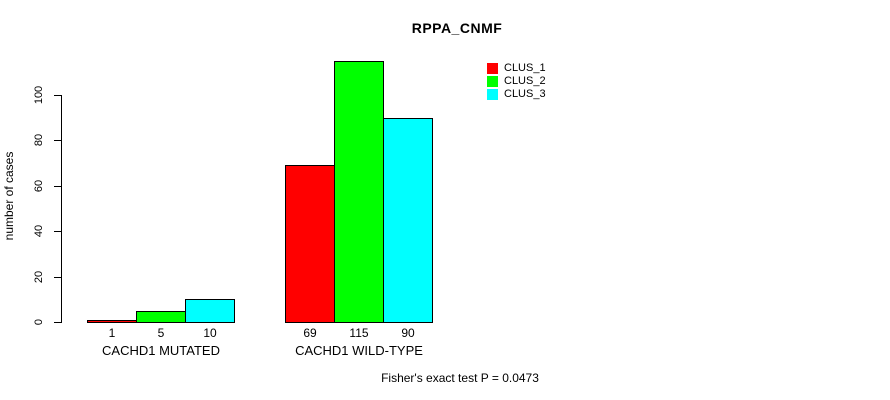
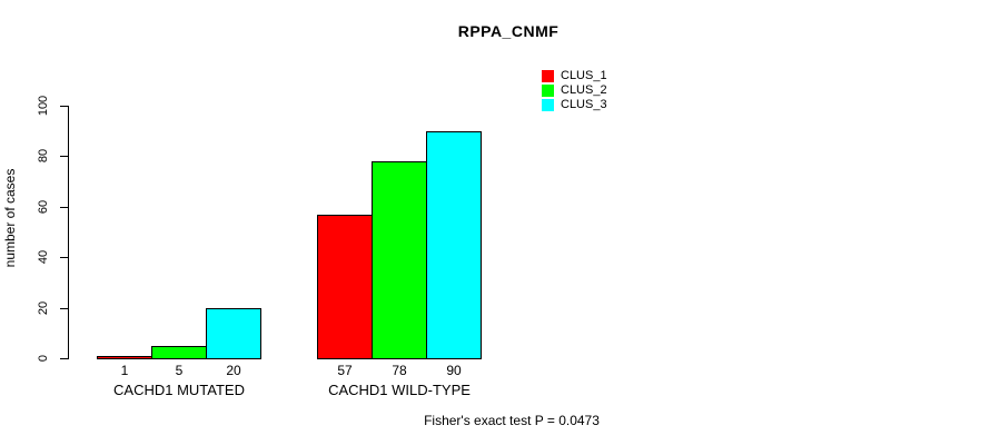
CLUS_3/CACHD1 MUTATED: 10 -> 20
CLUS_1/CACHD1 WILD-TYPE: 69 -> 57
CLUS_2/CACHD1 WILD-TYPE: 115 -> 78
